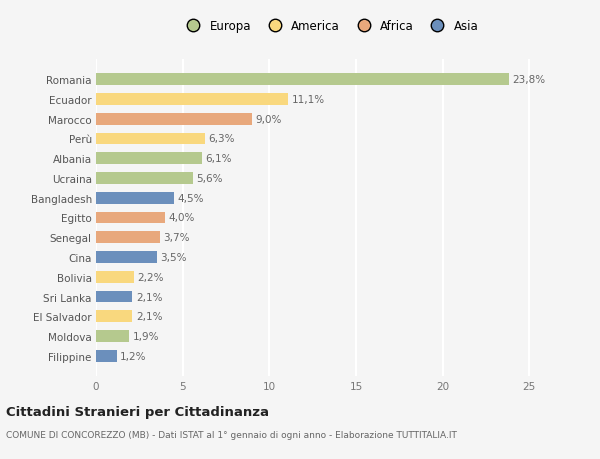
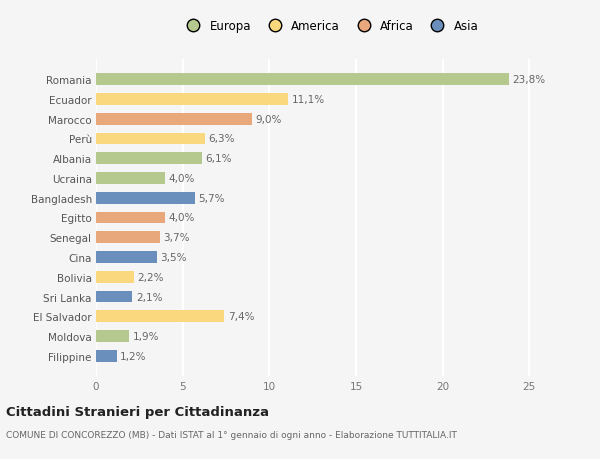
Ucraina: 5,6% -> 4,0%
Bangladesh: 4,5% -> 5,7%
El Salvador: 2,1% -> 7,4%
